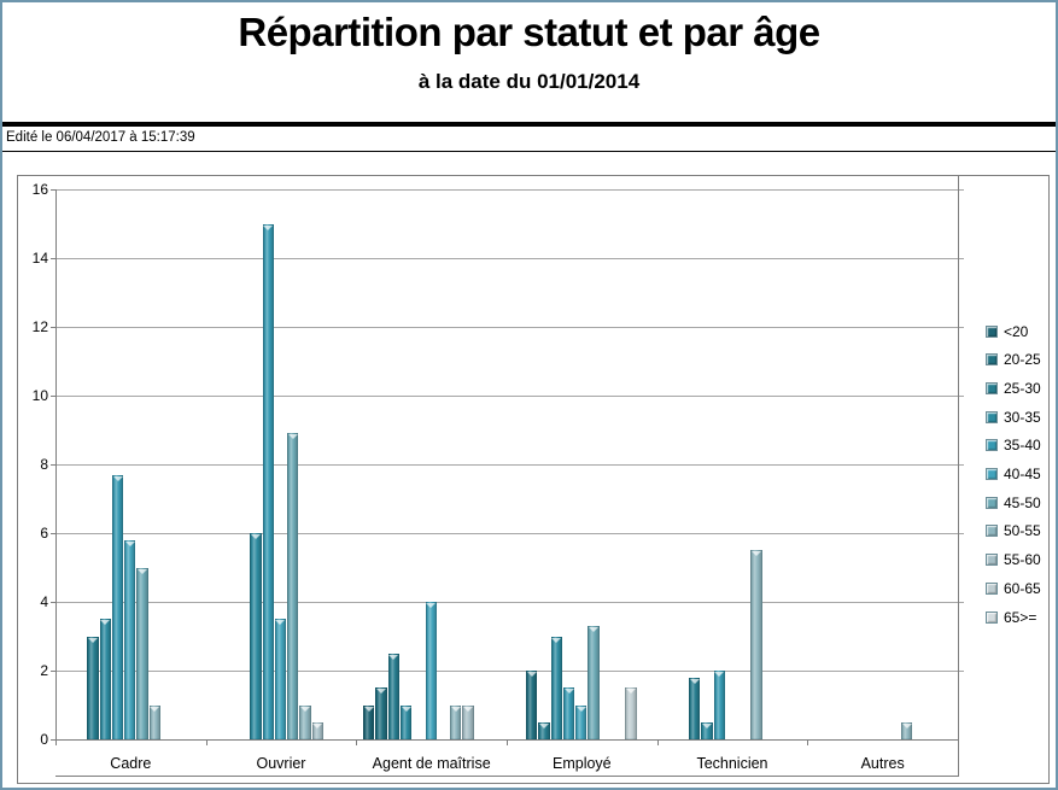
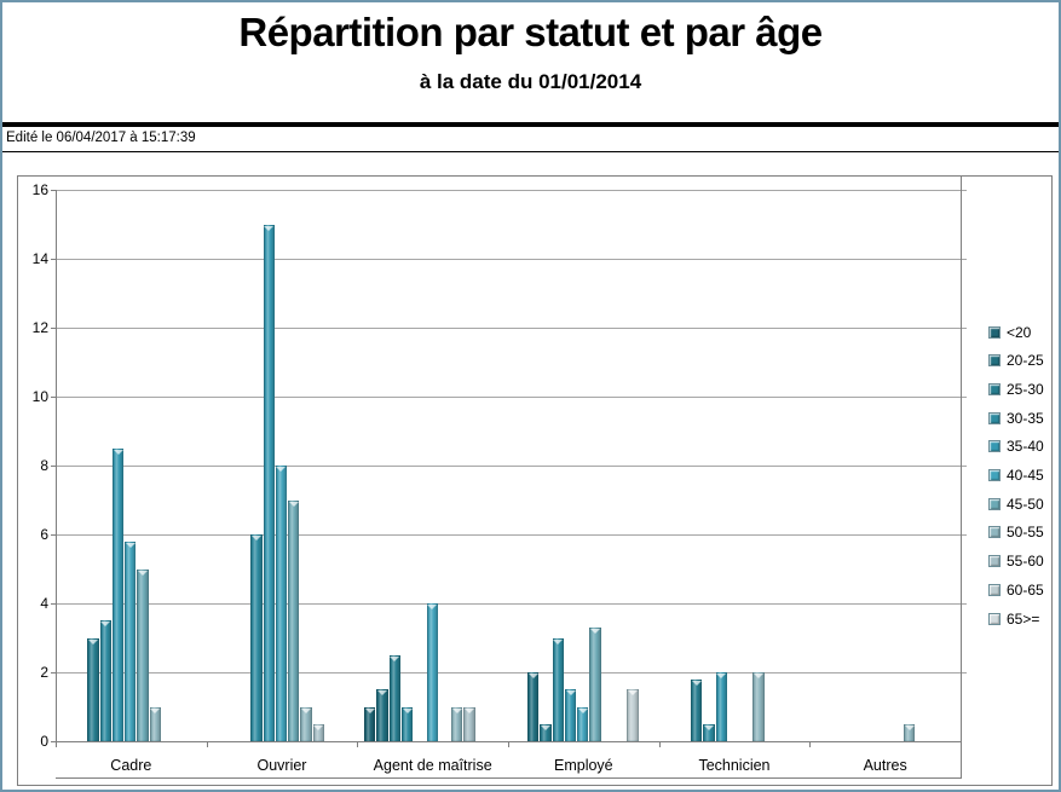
35-40/Cadre: 7.7 -> 8.5
40-45/Ouvrier: 3.5 -> 8.0
45-50/Ouvrier: 8.9 -> 7.0
50-55/Technicien: 5.5 -> 2.0
